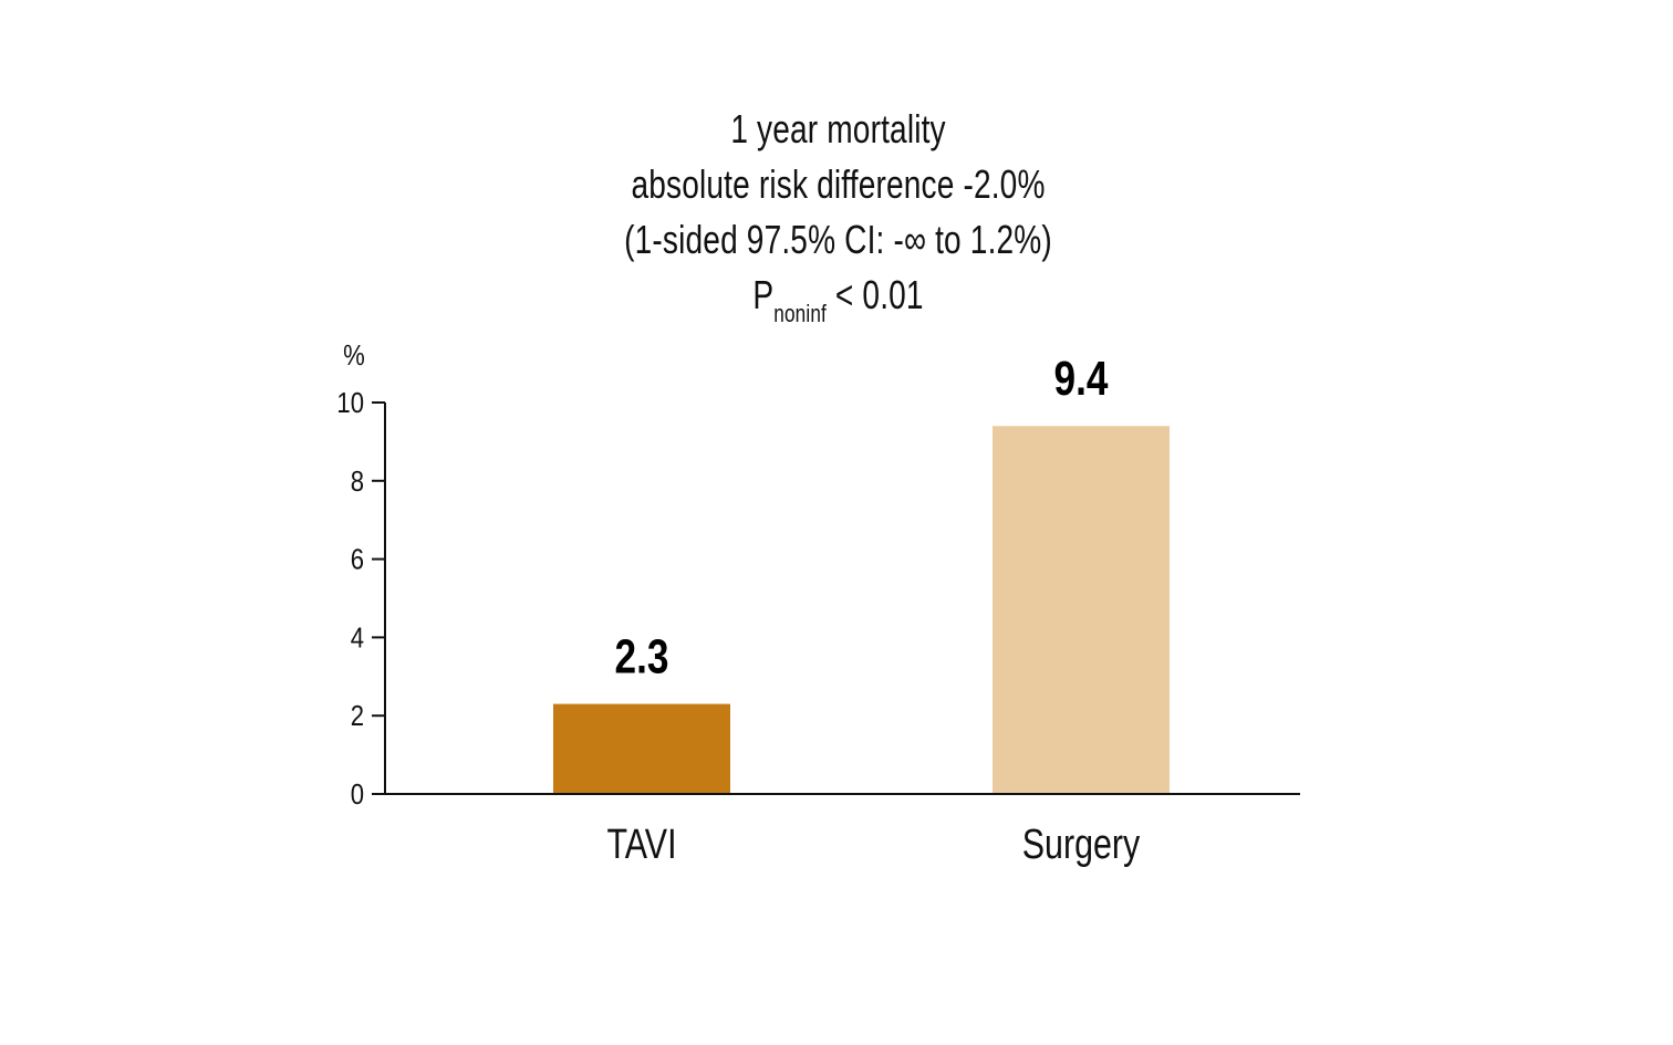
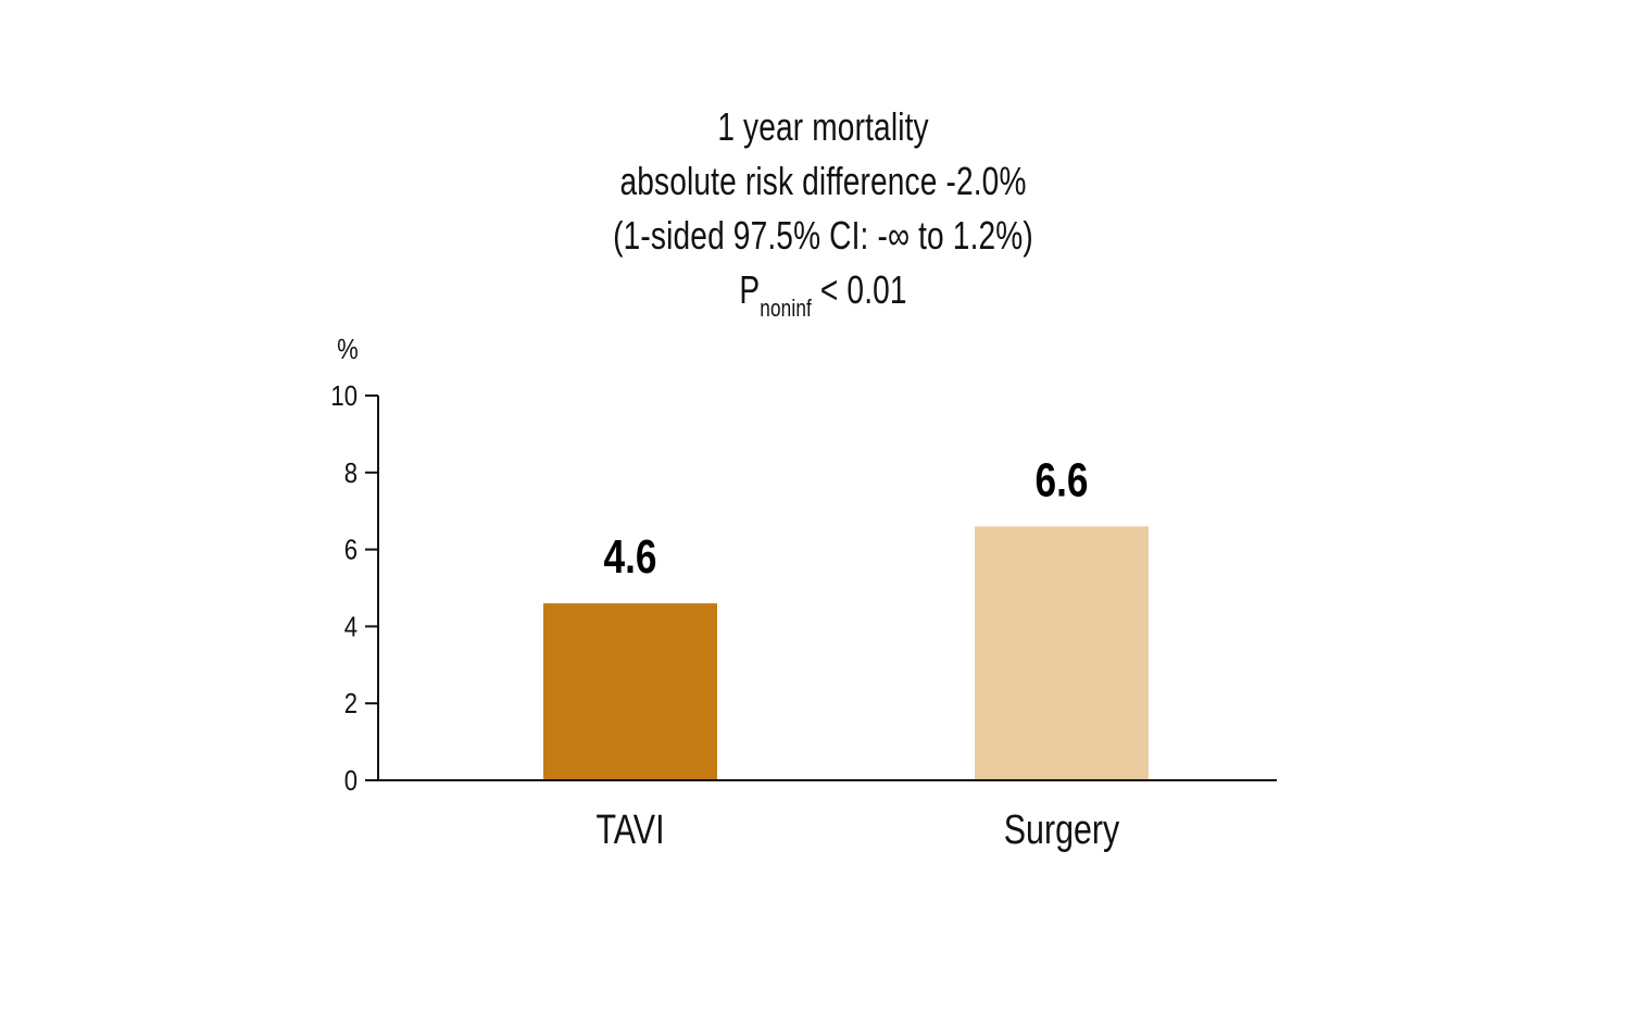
TAVI: 2.3 -> 4.6
Surgery: 9.4 -> 6.6
